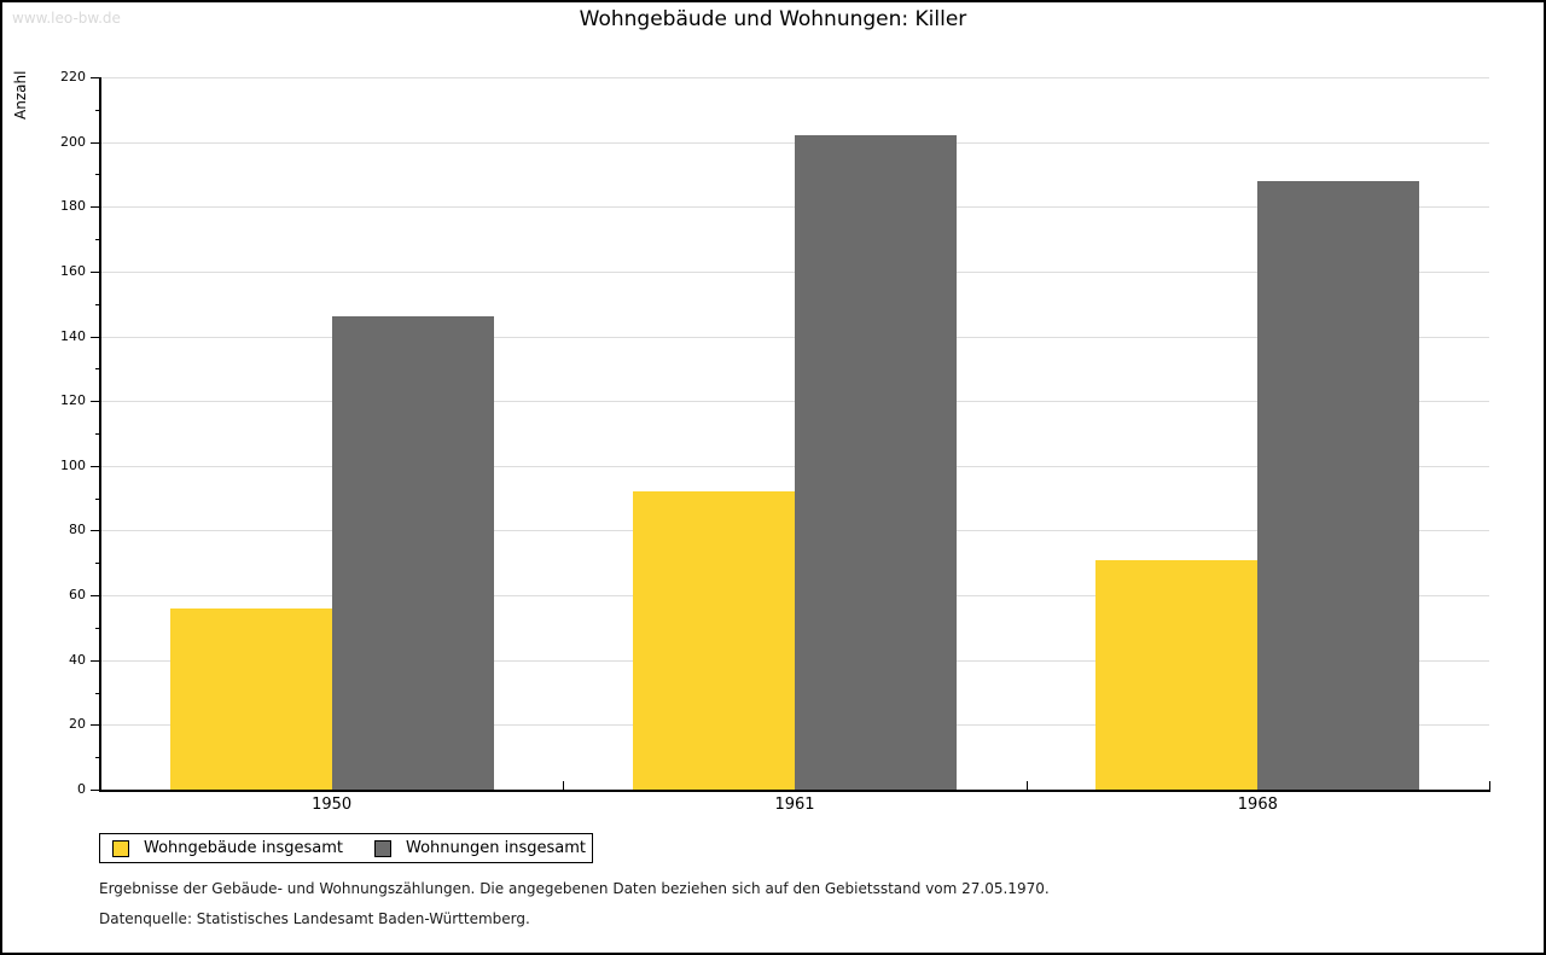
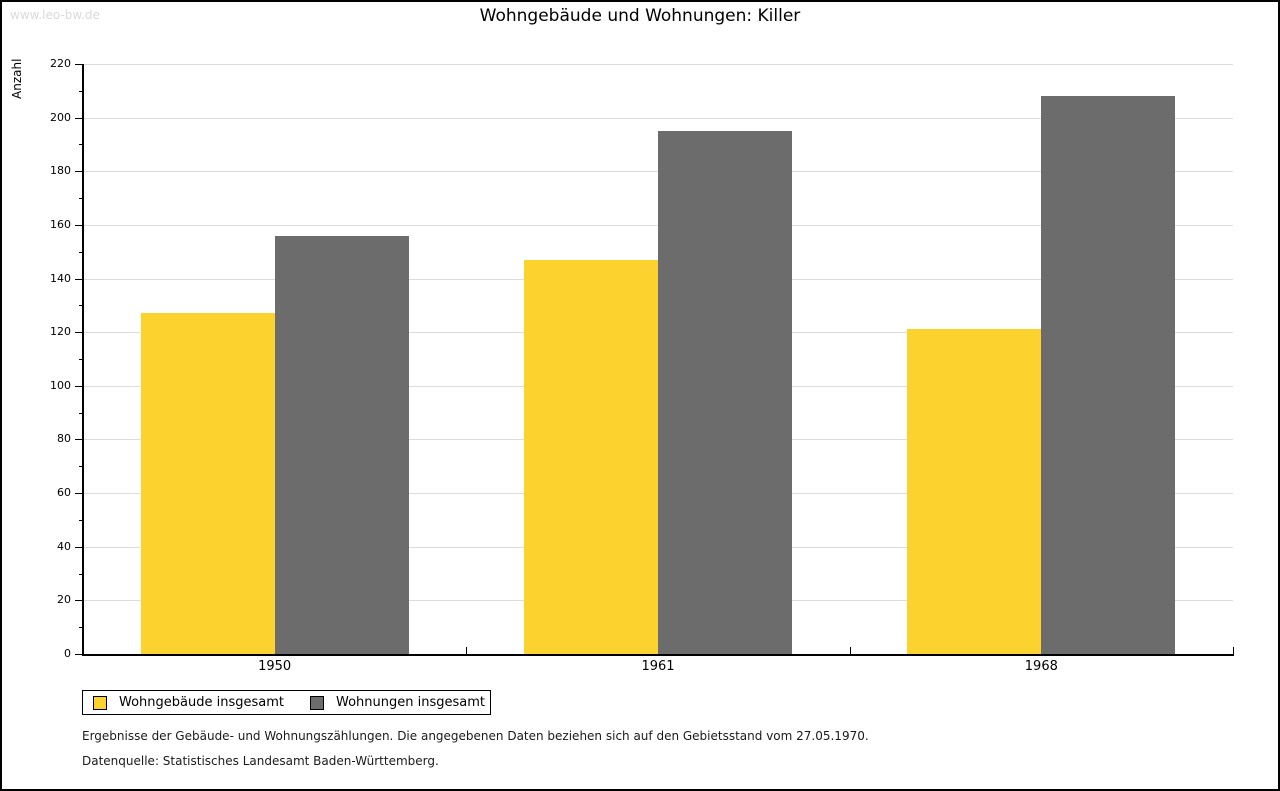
Wohngebäude insgesamt/1950: 56 -> 127
Wohnungen insgesamt/1950: 146 -> 156
Wohngebäude insgesamt/1961: 92 -> 147
Wohnungen insgesamt/1961: 202 -> 195
Wohngebäude insgesamt/1968: 71 -> 121
Wohnungen insgesamt/1968: 188 -> 208
